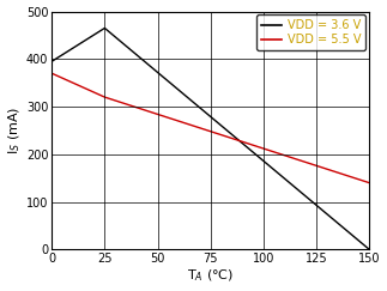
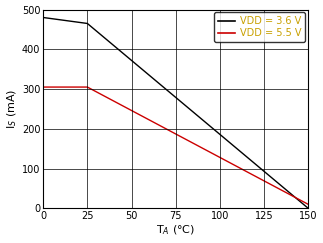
VDD = 3.6 V/0: 395 -> 480
VDD = 5.5 V/0: 370 -> 305
VDD = 5.5 V/25: 320 -> 305
VDD = 5.5 V/150: 140 -> 10
